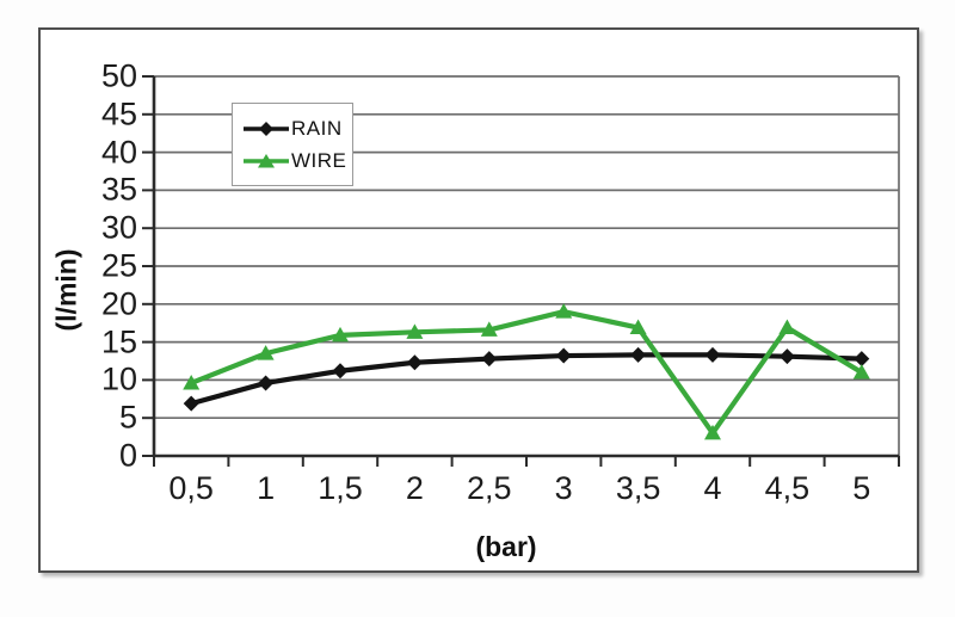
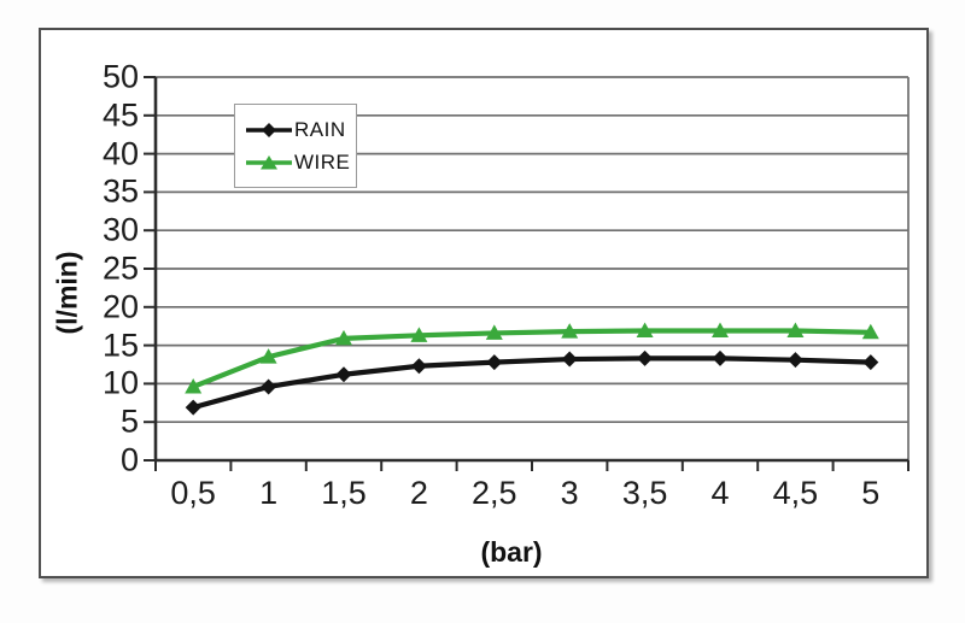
WIRE/3: 19 -> 17
WIRE/4: 3 -> 17
WIRE/5: 11 -> 17
